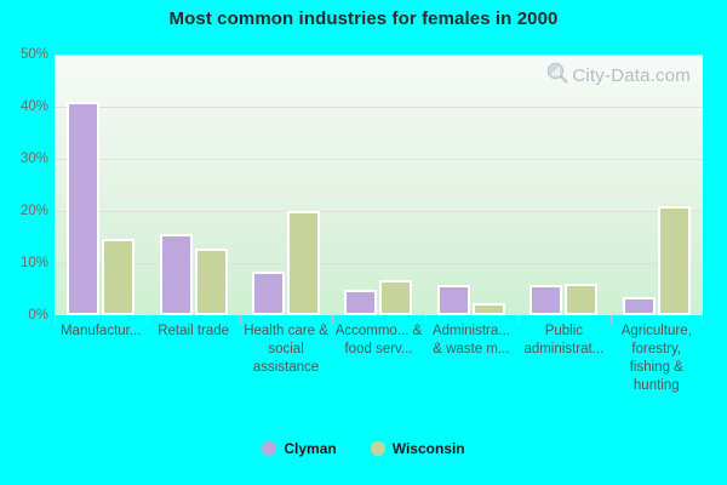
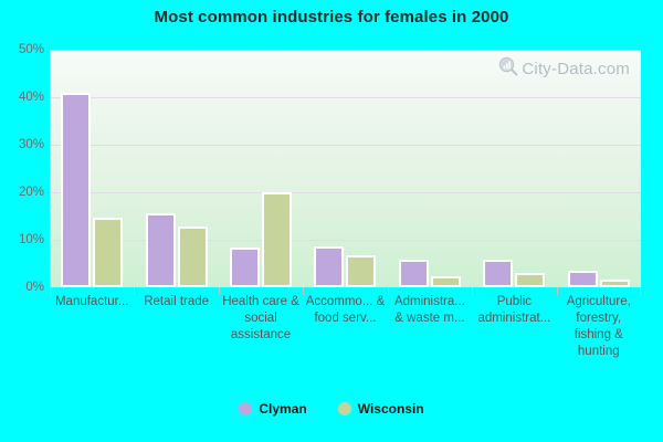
Clyman/Accommo... & food serv...: 5% -> 8%
Wisconsin/Public administrat...: 6% -> 3%
Wisconsin/Agriculture, forestry, fishing & hunting: 21% -> 2%
